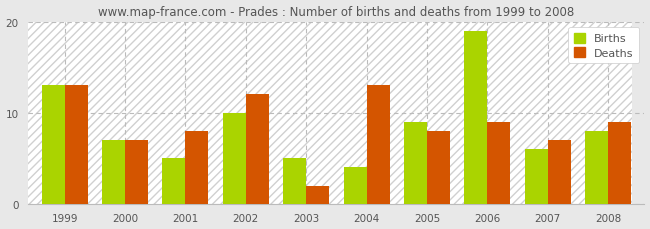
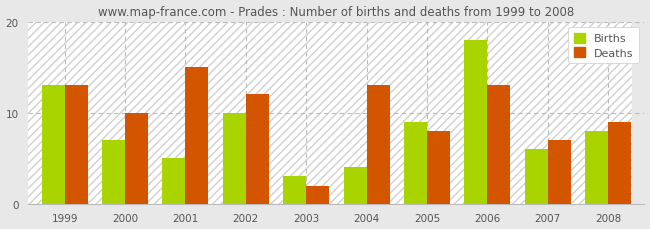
Deaths/2000: 7 -> 10
Deaths/2001: 8 -> 15
Births/2003: 5 -> 3
Births/2006: 19 -> 18
Deaths/2006: 9 -> 13
